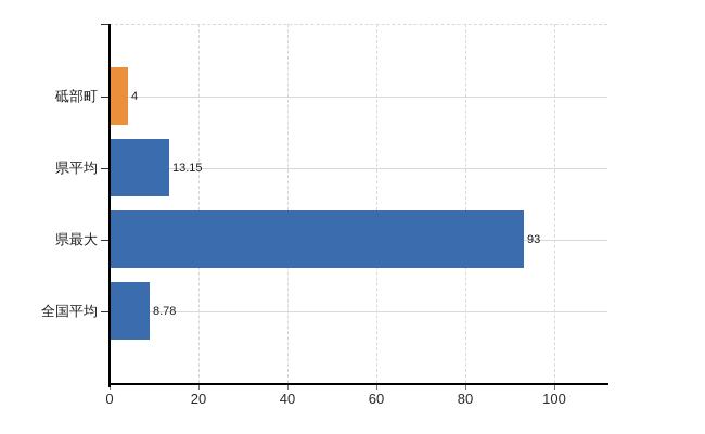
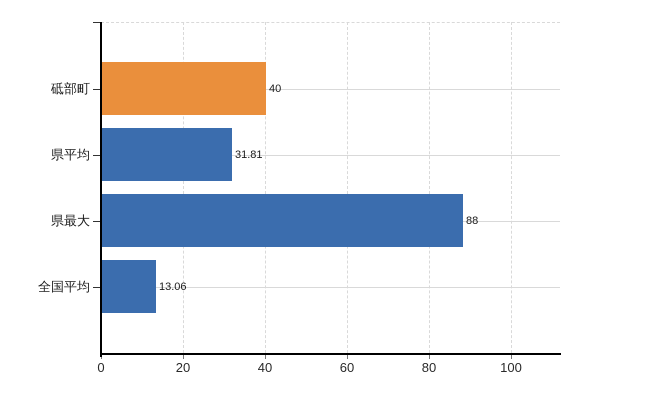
砥部町: 4 -> 40
県平均: 13.15 -> 31.81
県最大: 93 -> 88
全国平均: 8.78 -> 13.06
